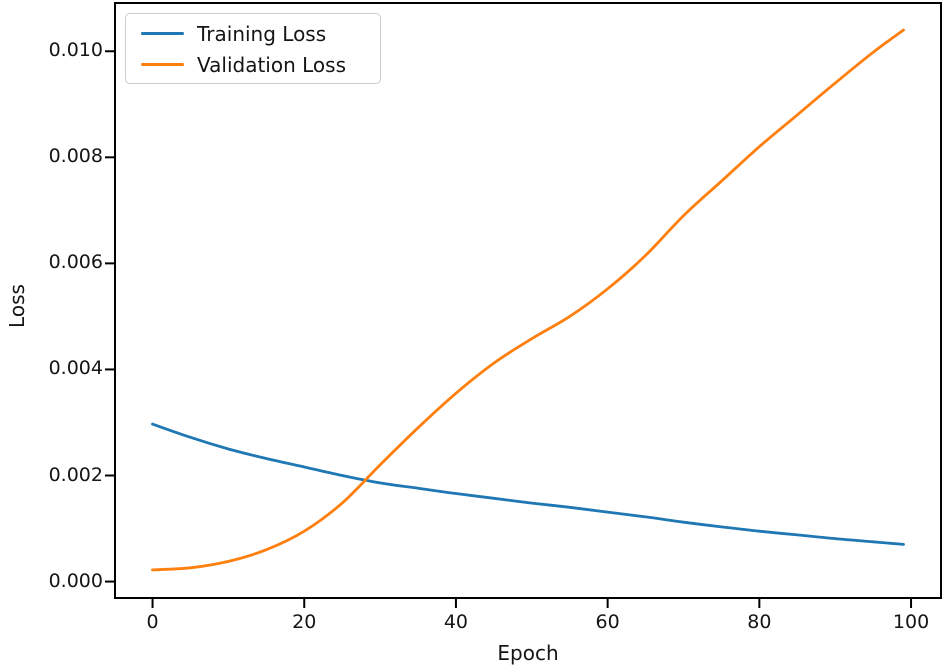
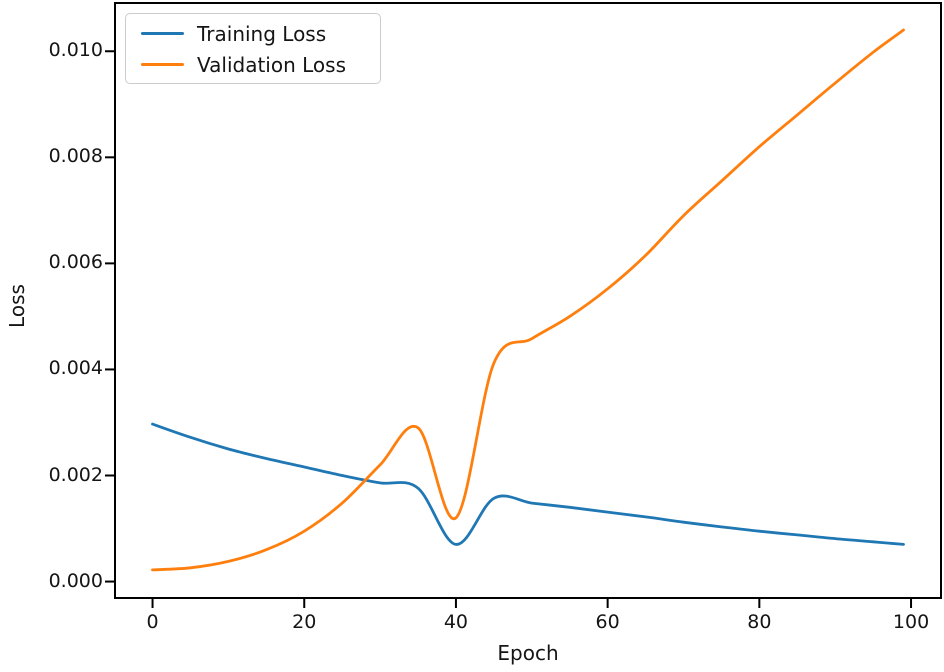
Training Loss/40: 0.0017 -> 0.0007
Validation Loss/40: 0.0036 -> 0.0012
